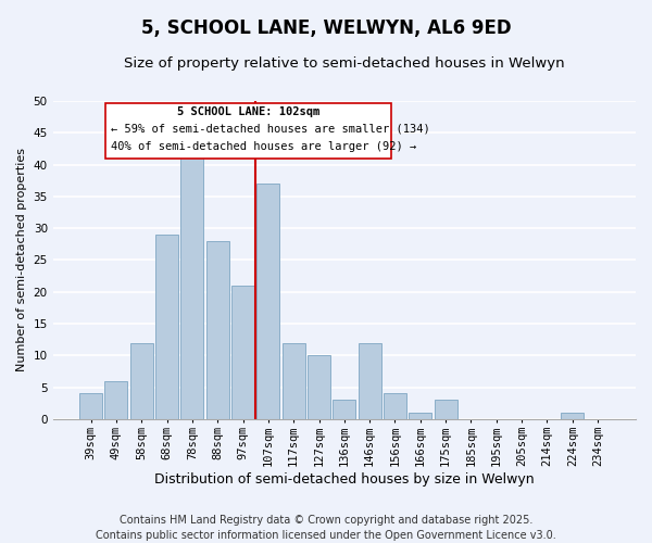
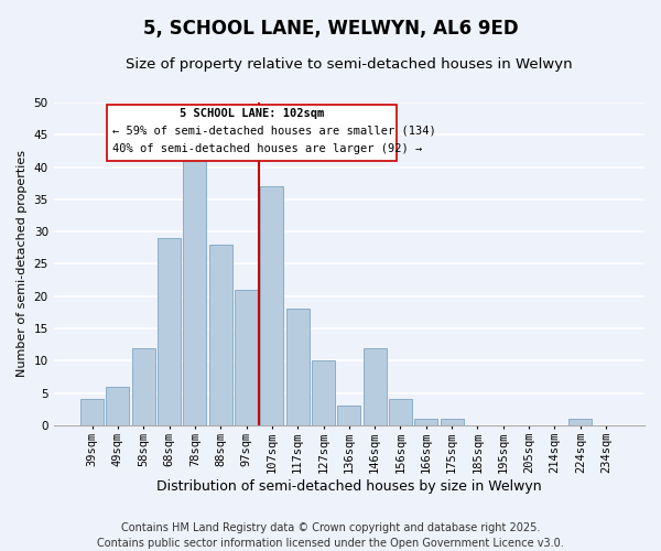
117sqm: 12 -> 18
175sqm: 3 -> 1
